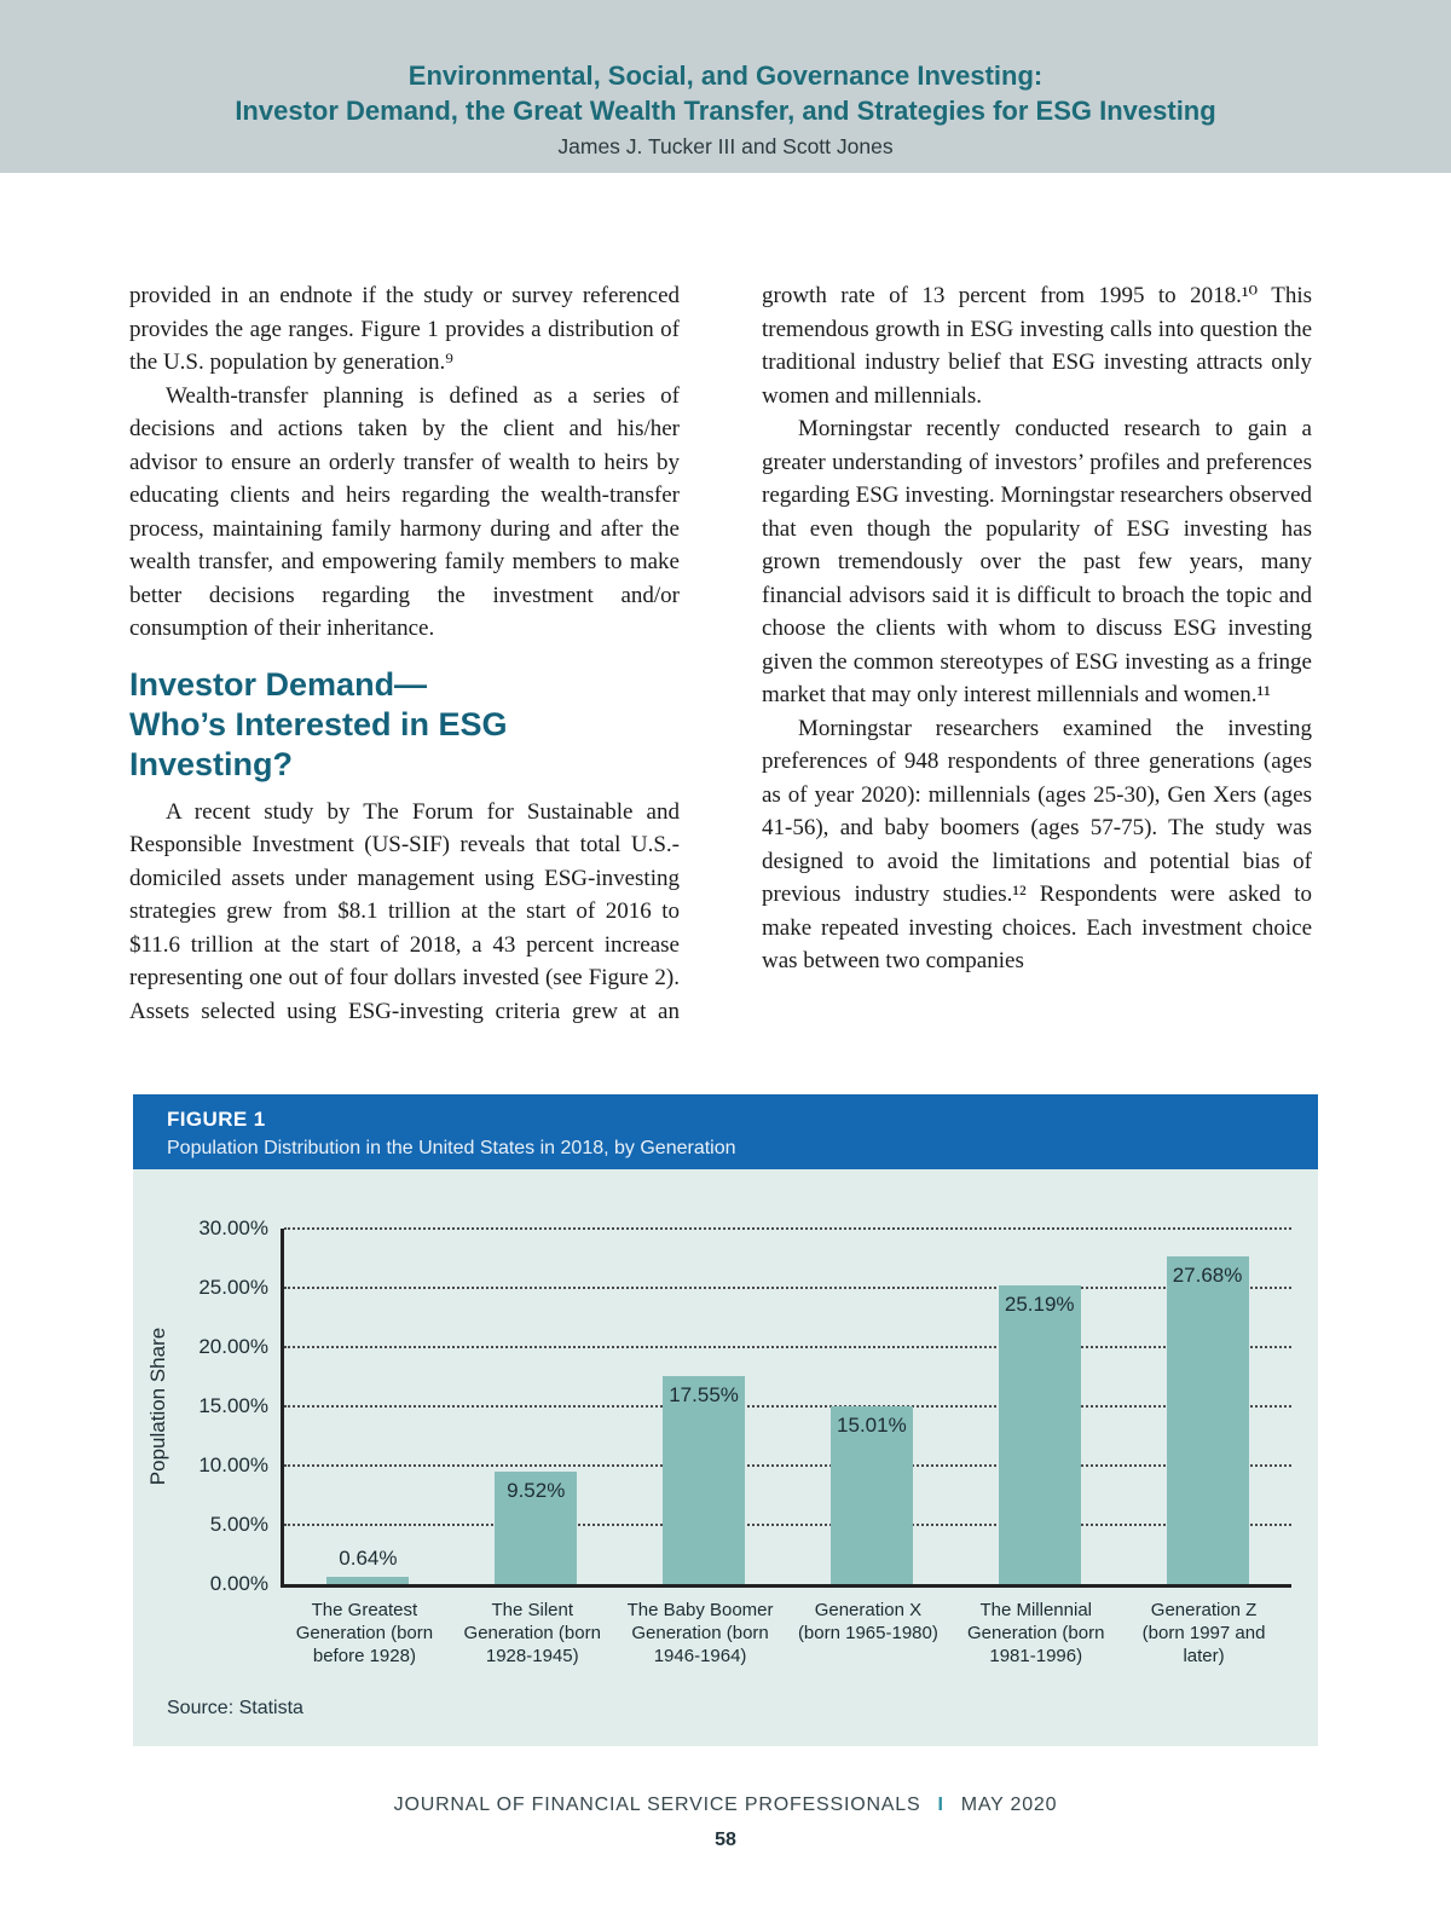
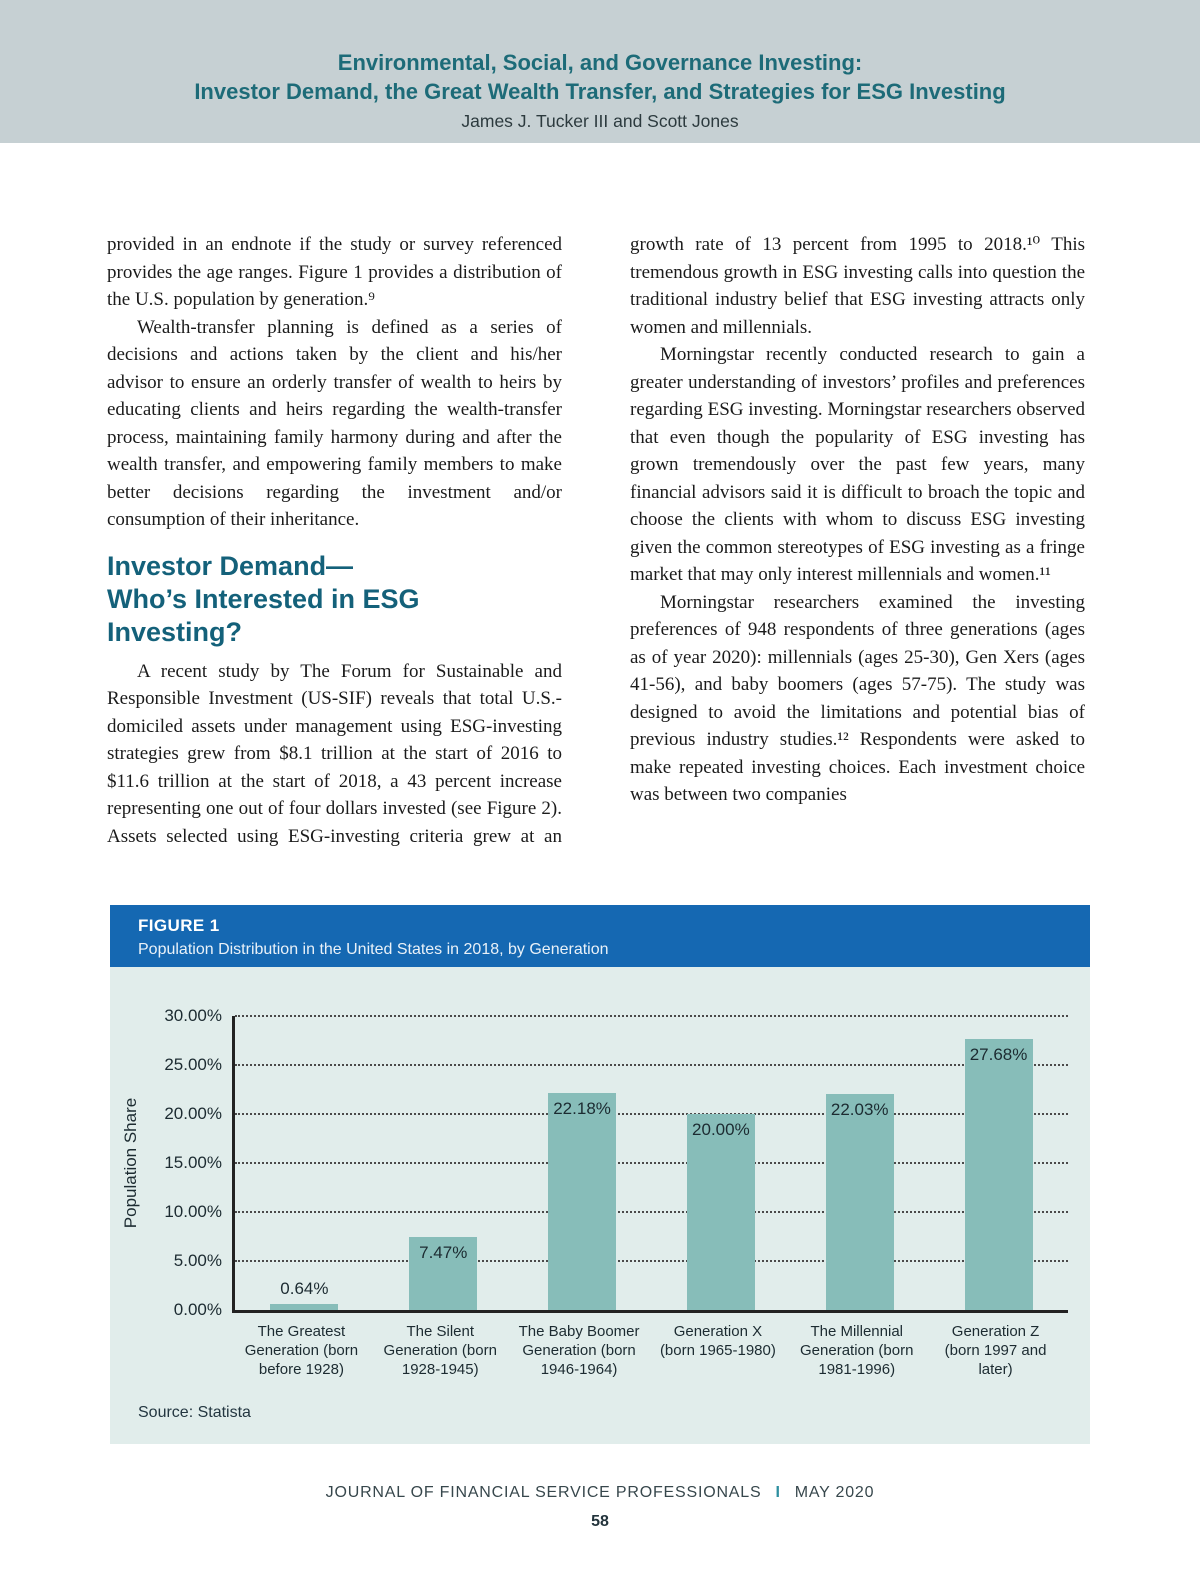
The Silent Generation (born 1928-1945): 9.52% -> 7.47%
The Baby Boomer Generation (born 1946-1964): 17.55% -> 22.18%
Generation X (born 1965-1980): 15.01% -> 20.00%
The Millennial Generation (born 1981-1996): 25.19% -> 22.03%
